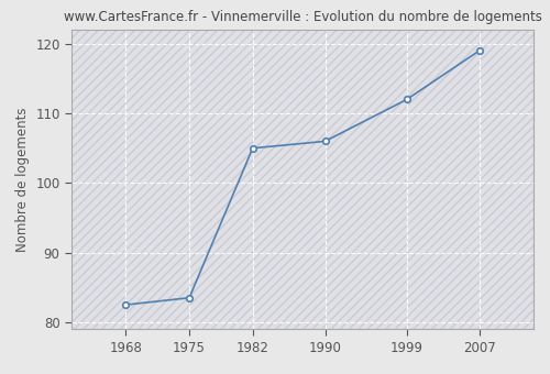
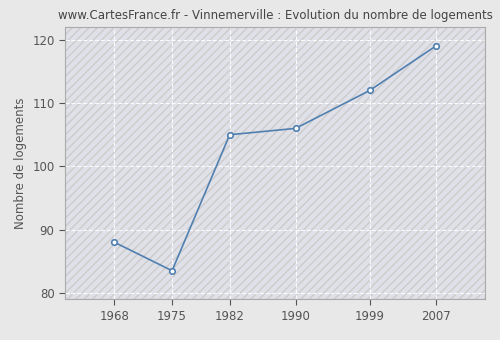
1968: 82.5 -> 88.0
